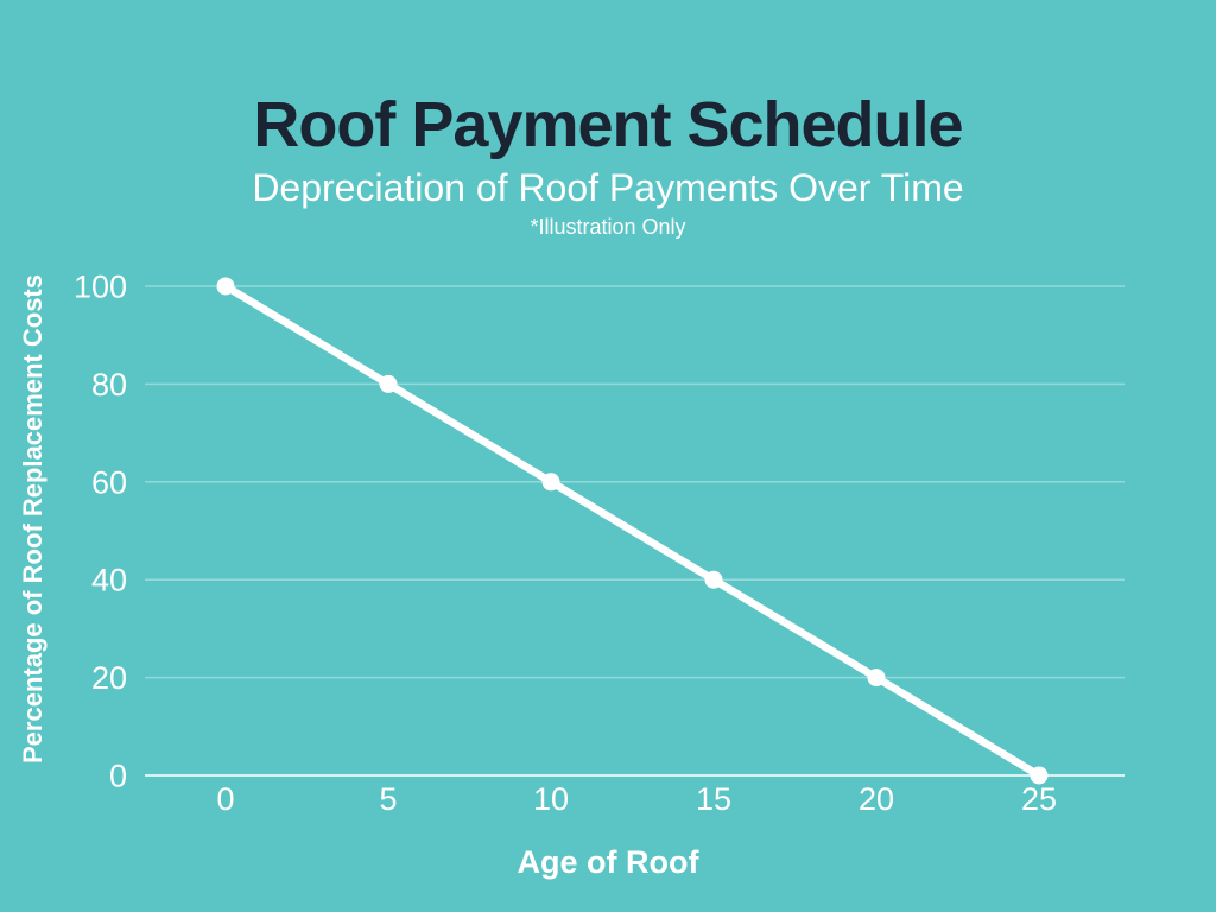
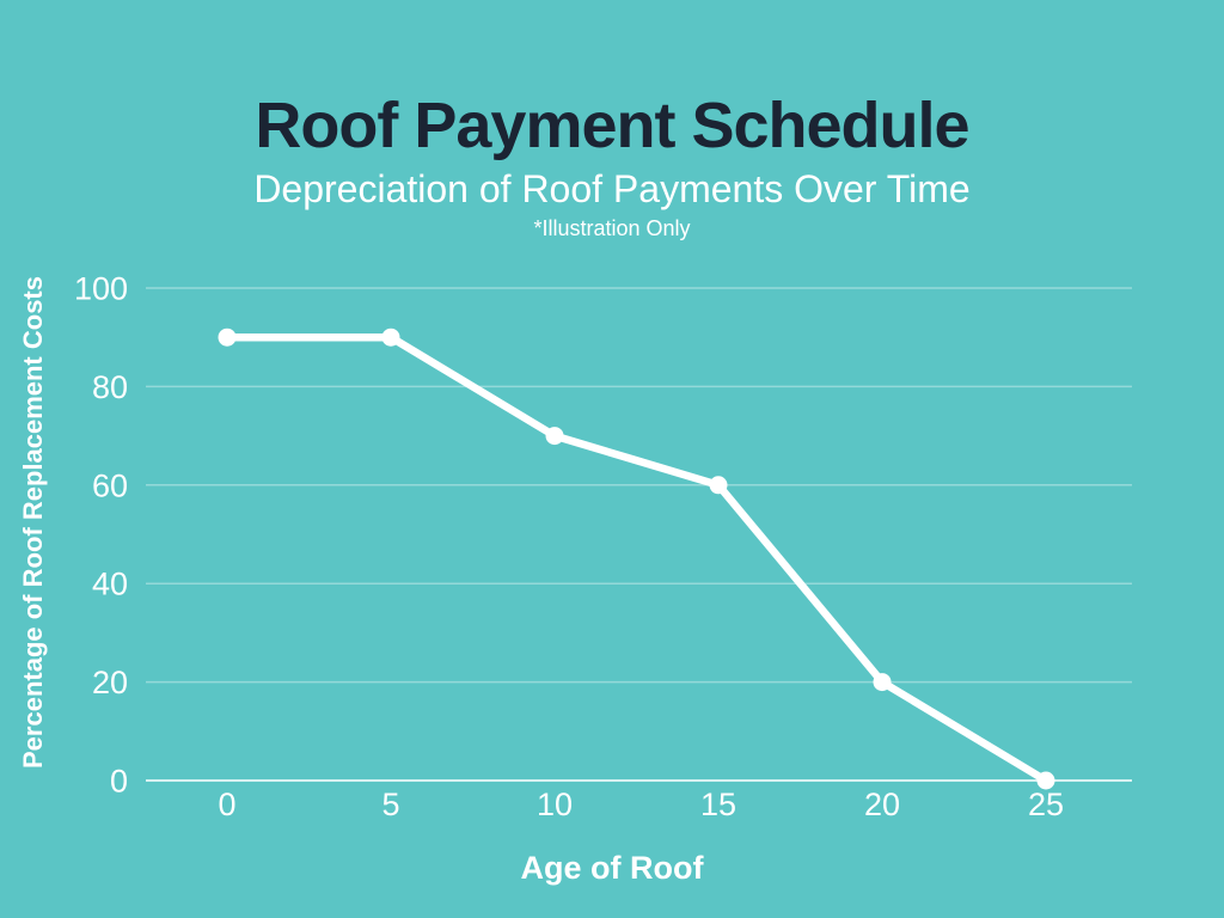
0: 100 -> 90
5: 80 -> 90
10: 60 -> 70
15: 40 -> 60
